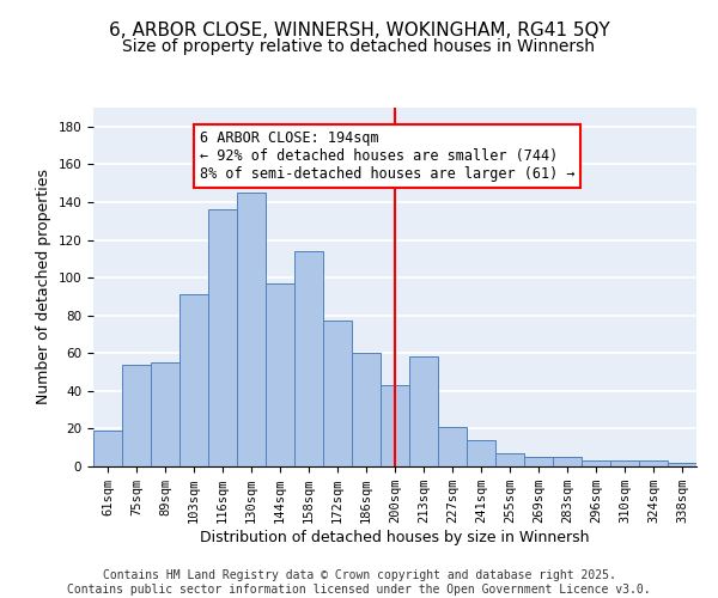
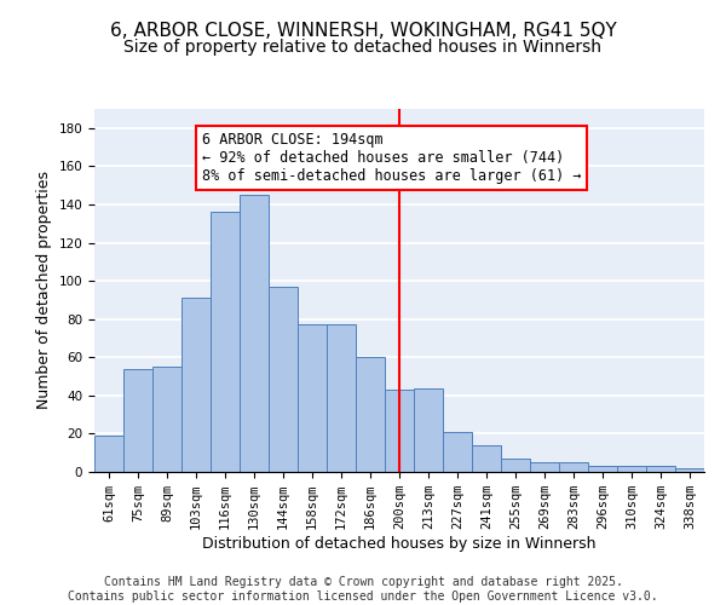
158sqm: 114 -> 77
213sqm: 58 -> 44
